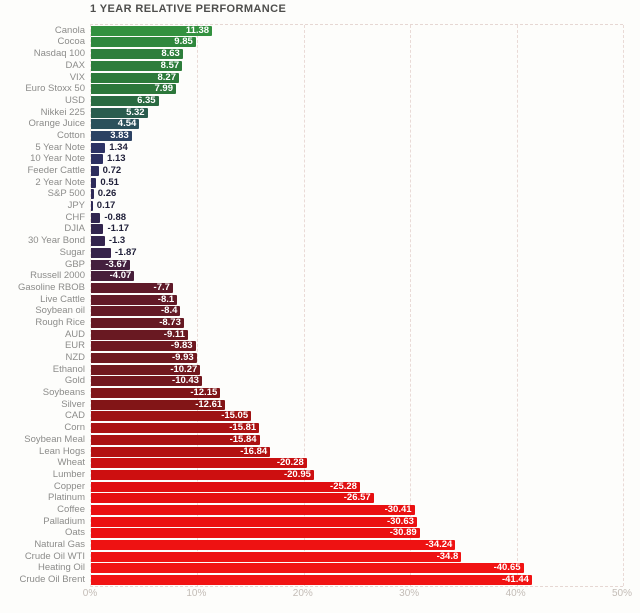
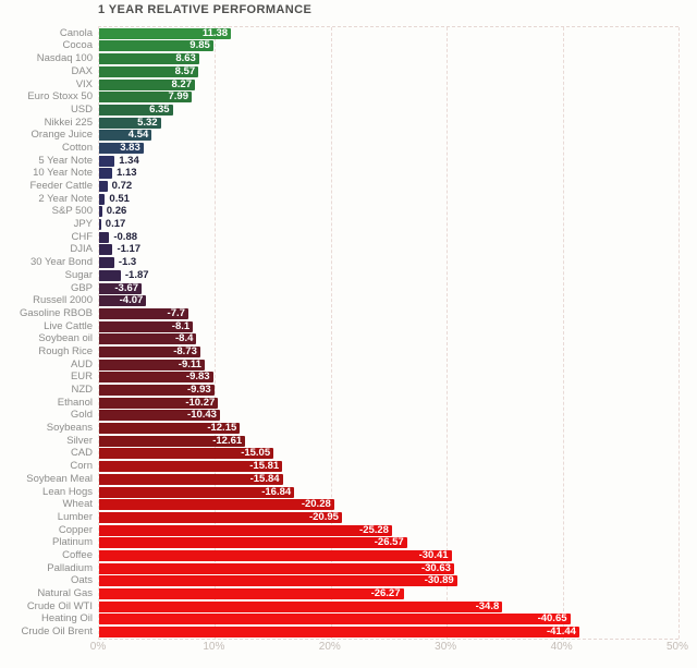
Natural Gas: -34.24 -> -26.27
